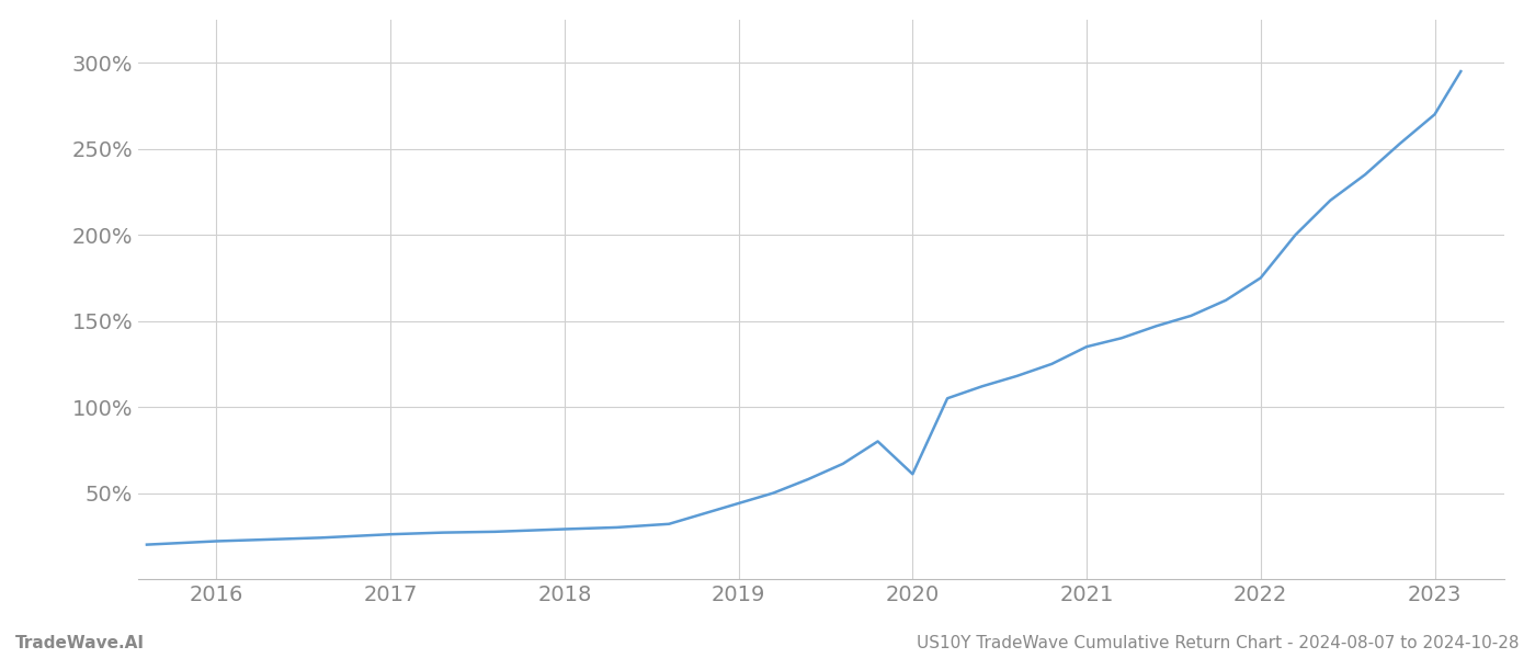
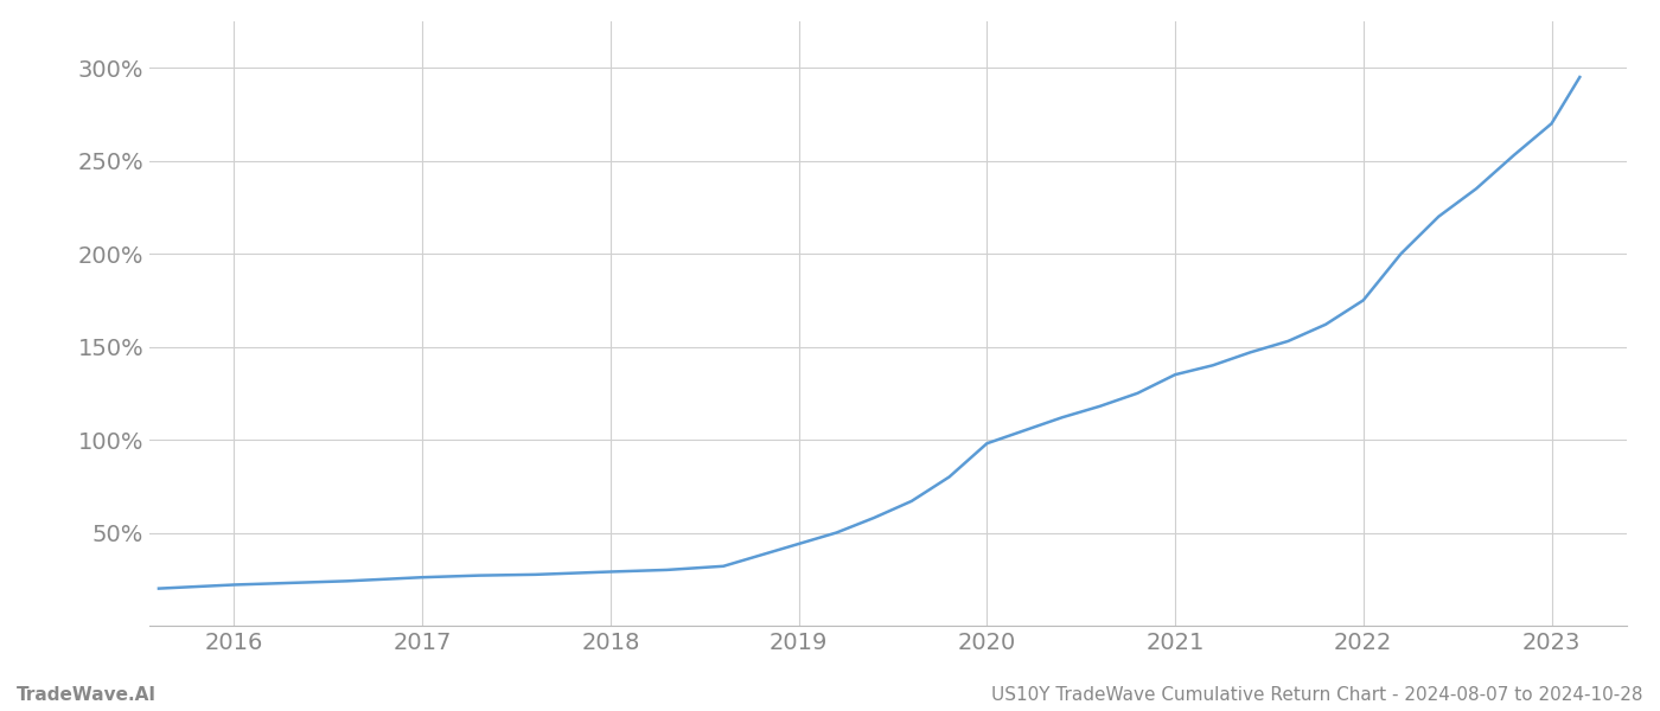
2020: 61% -> 98%
